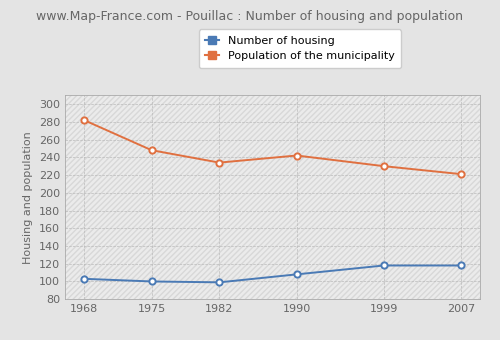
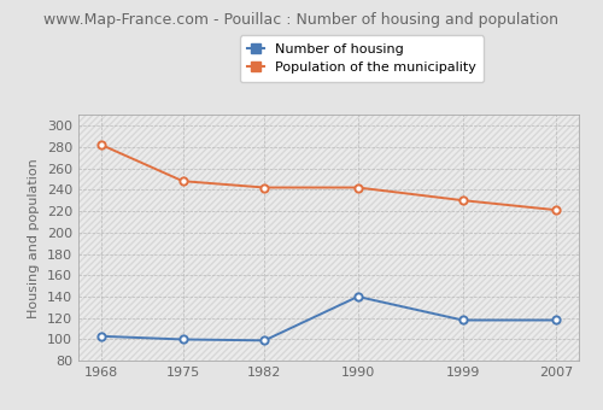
Population of the municipality/1982: 234 -> 242
Number of housing/1990: 108 -> 140
